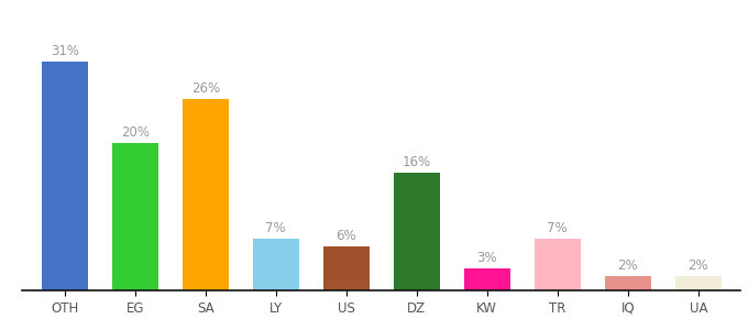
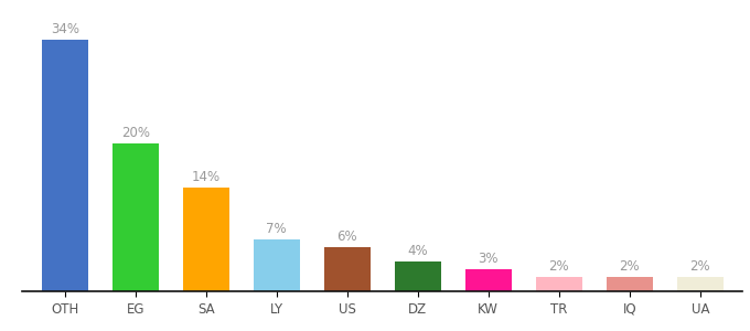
OTH: 31% -> 34%
SA: 26% -> 14%
DZ: 16% -> 4%
TR: 7% -> 2%
